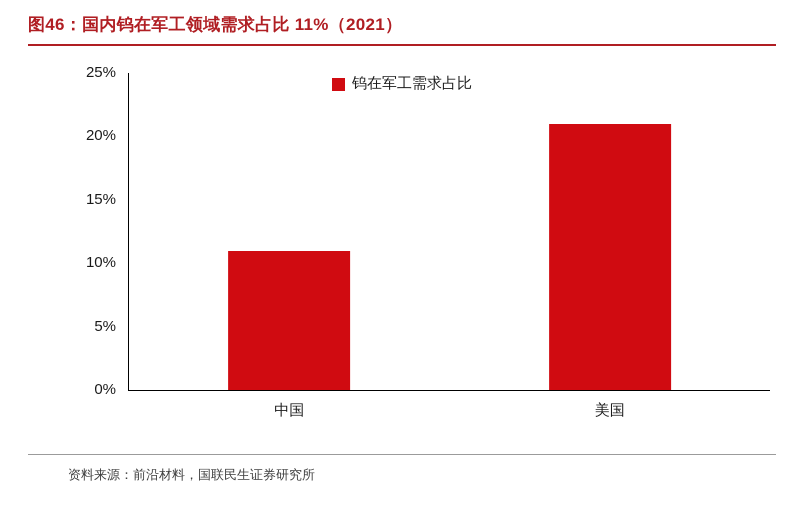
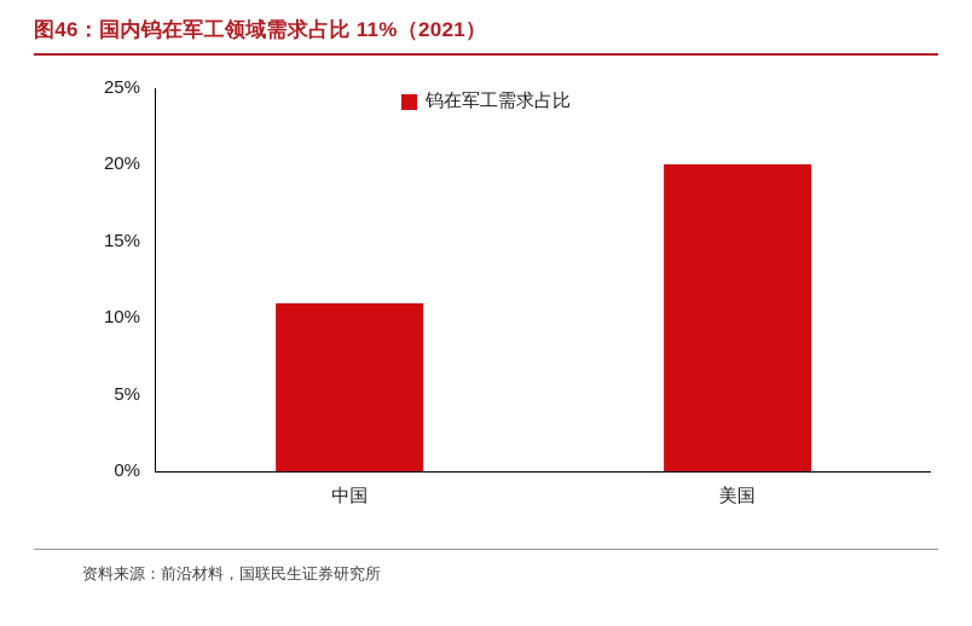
美国: 21% -> 20%
